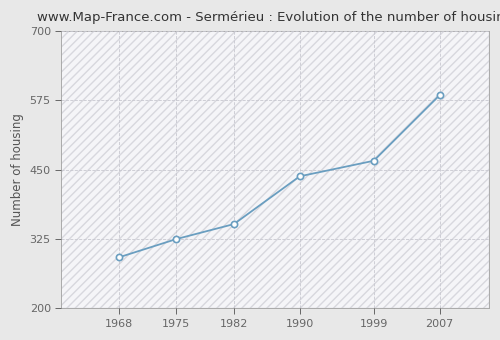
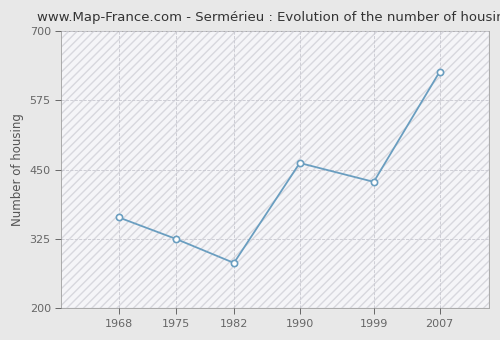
1968: 292 -> 364
1982: 352 -> 282
1990: 438 -> 462
1999: 466 -> 428
2007: 584 -> 626
